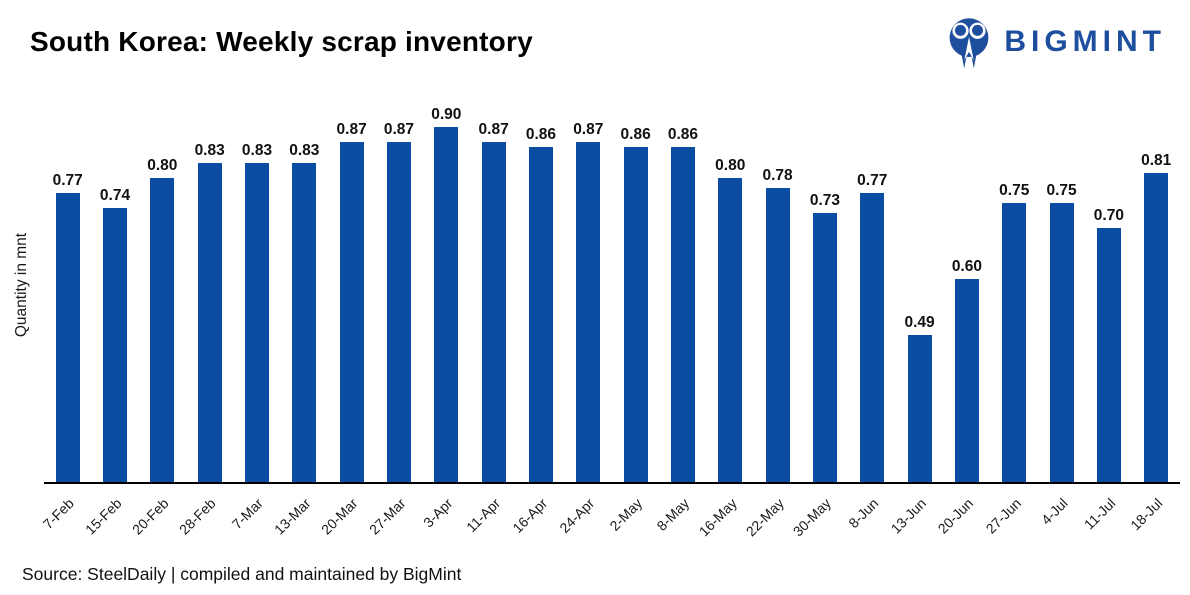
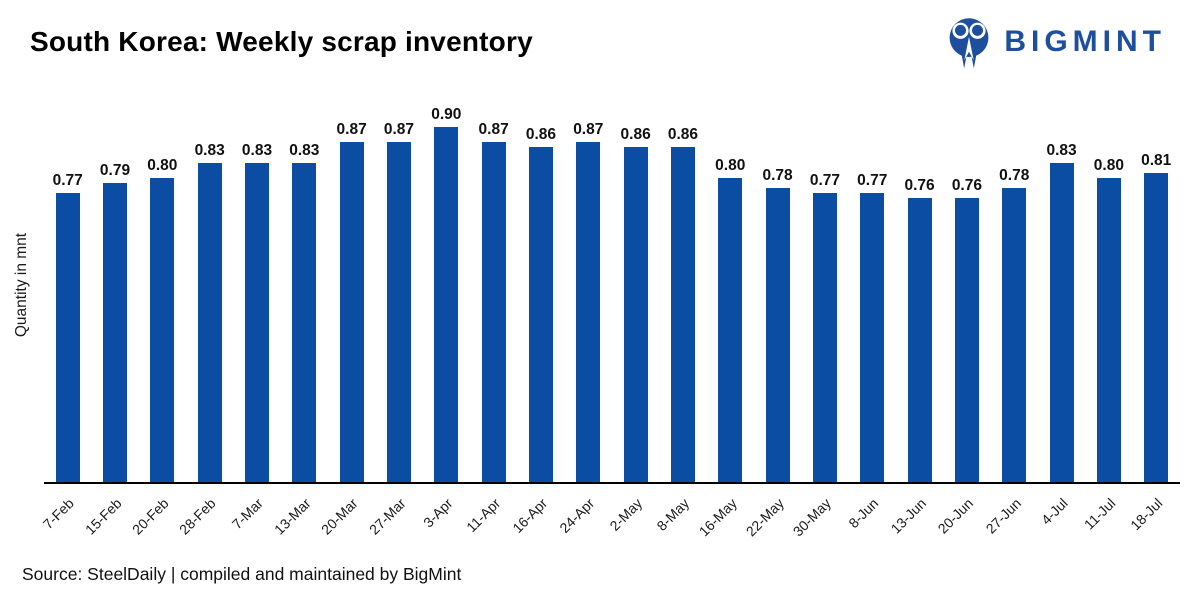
15-Feb: 0.74 -> 0.79
30-May: 0.73 -> 0.77
13-Jun: 0.49 -> 0.76
20-Jun: 0.60 -> 0.76
27-Jun: 0.75 -> 0.78
4-Jul: 0.75 -> 0.83
11-Jul: 0.70 -> 0.80
